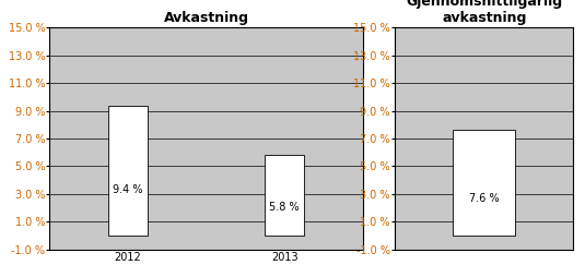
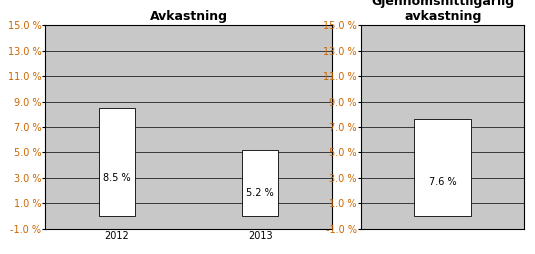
Avkastning/2012: 9.4 -> 8.5
Avkastning/2013: 5.8 -> 5.2
